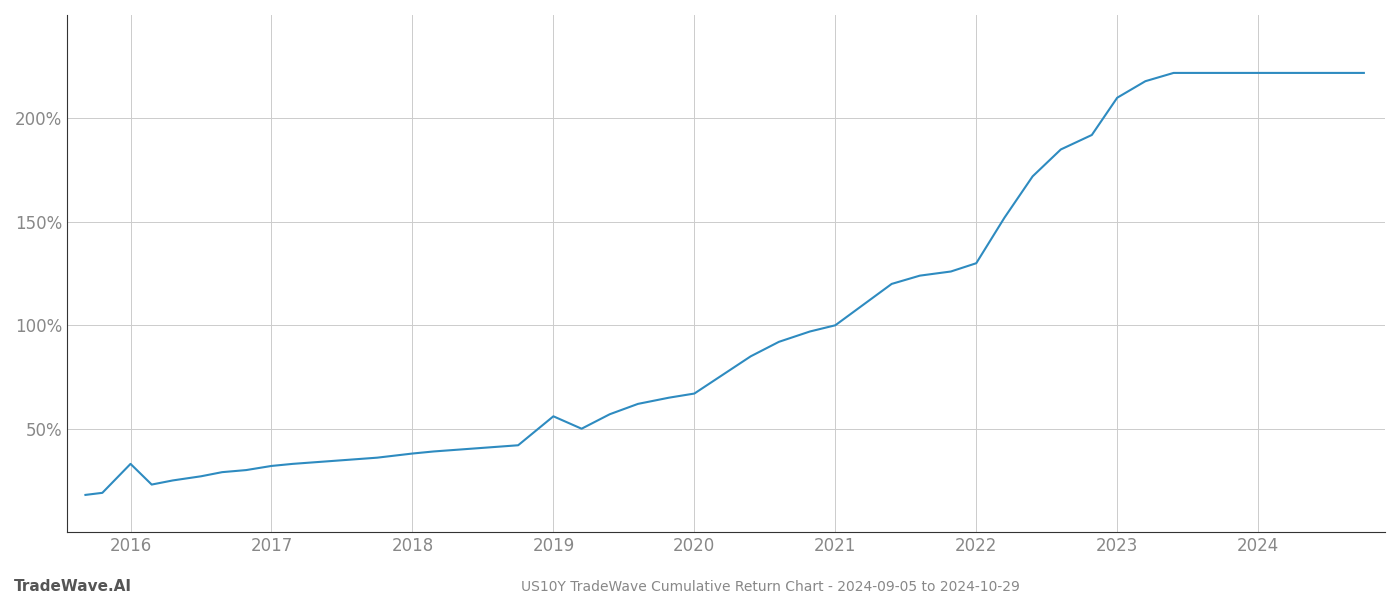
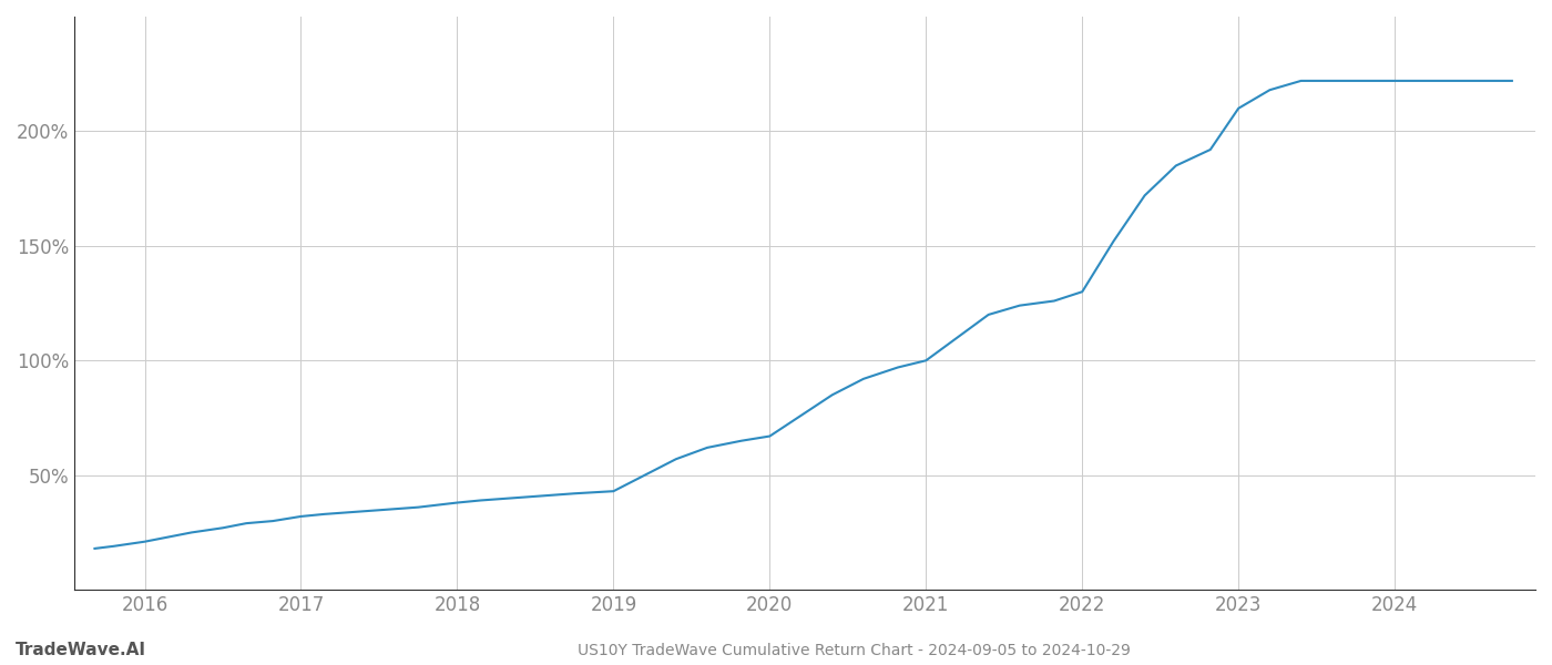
2016: 33% -> 21%
2019: 56% -> 43%
